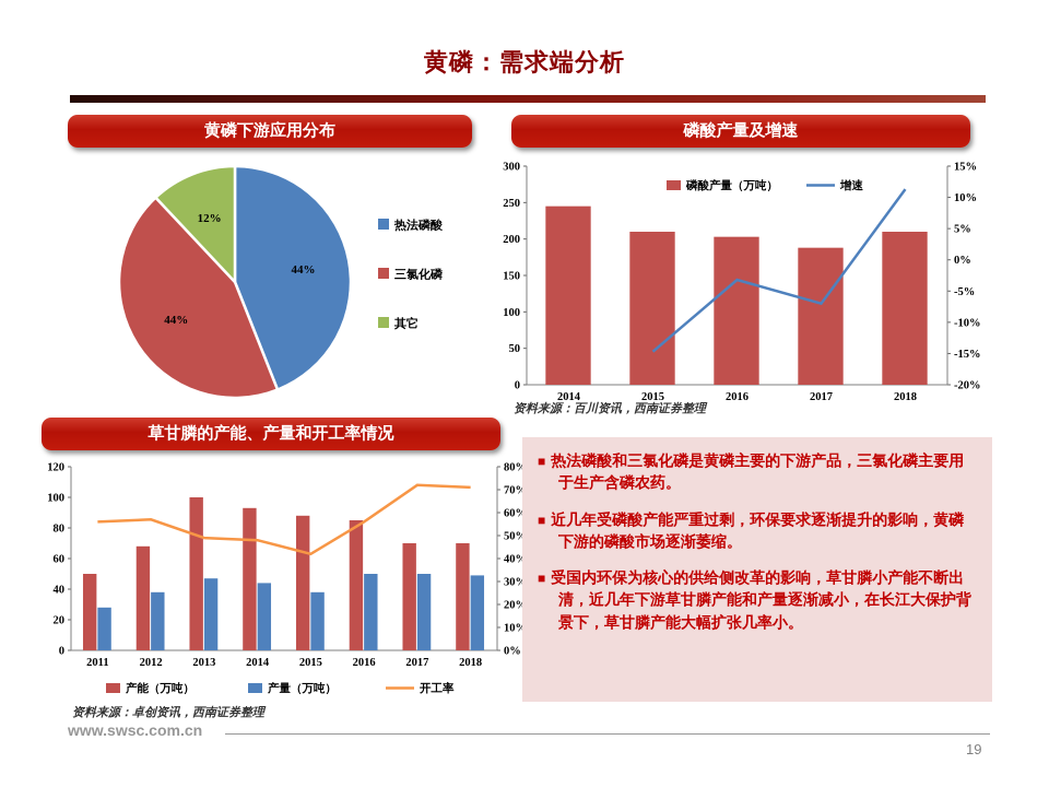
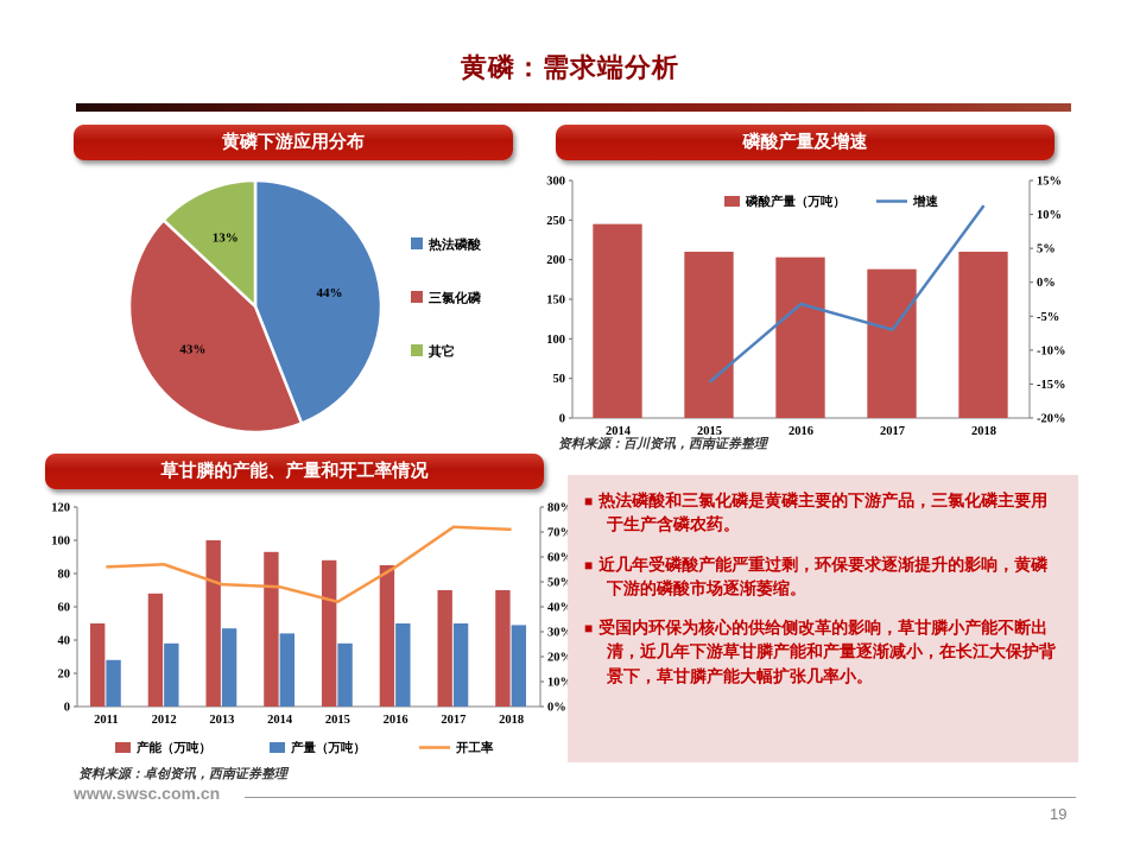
黄磷下游应用分布/三氯化磷: 44% -> 43%
黄磷下游应用分布/其它: 12% -> 13%
